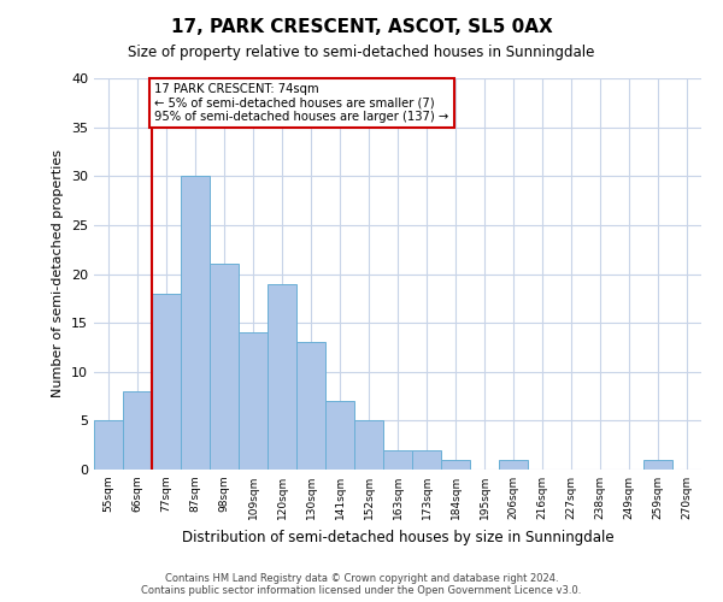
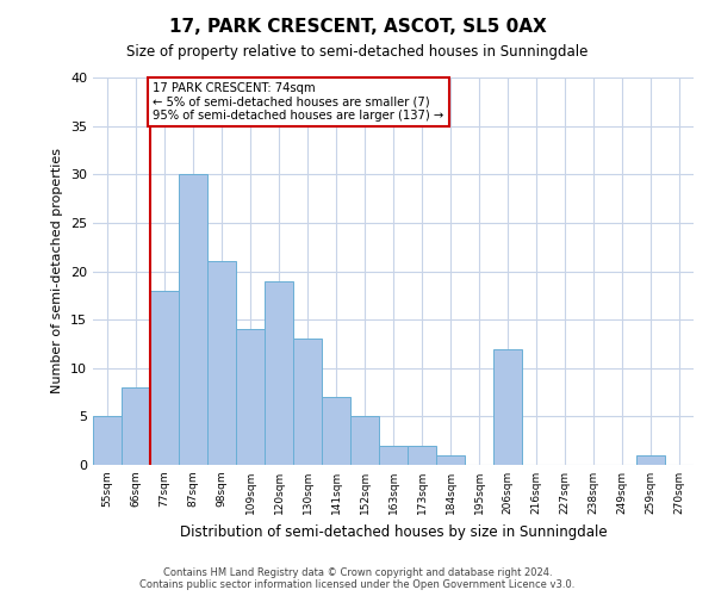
206sqm: 1 -> 12
